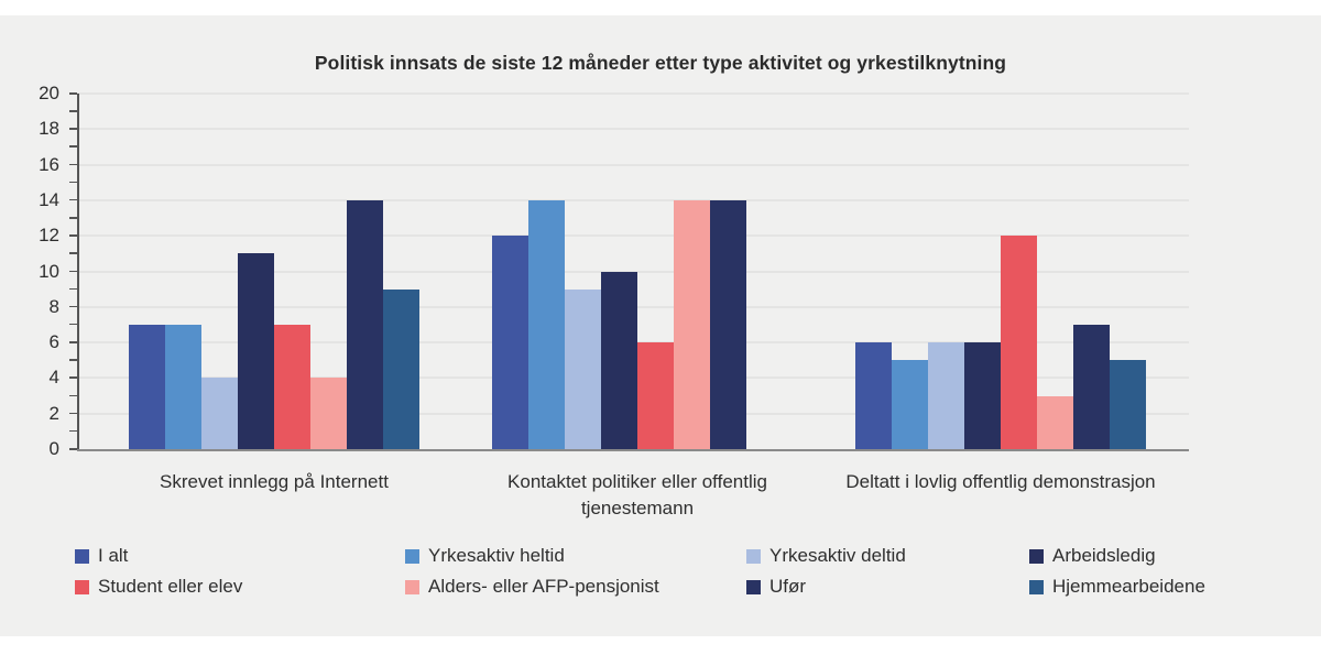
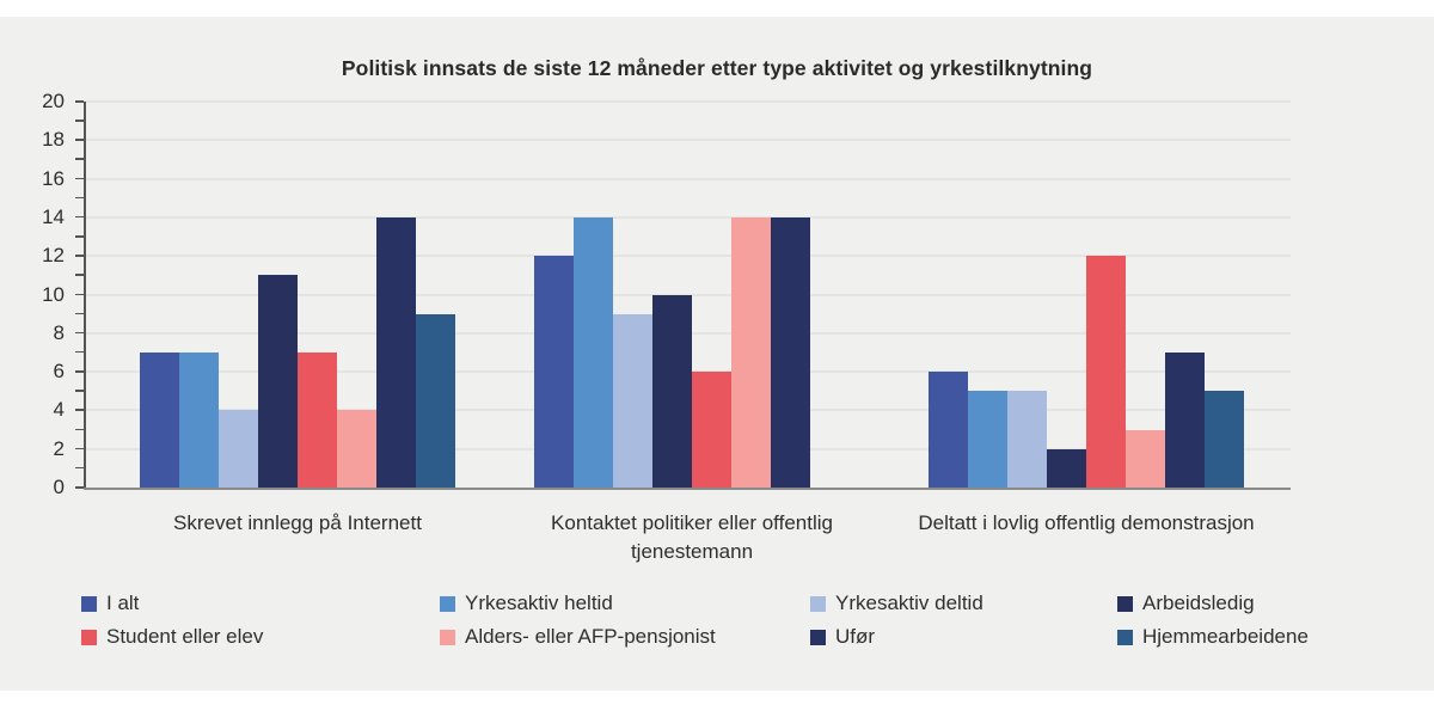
Yrkesaktiv deltid/Deltatt i lovlig offentlig demonstrasjon: 6 -> 5
Arbeidsledig/Deltatt i lovlig offentlig demonstrasjon: 6 -> 2
